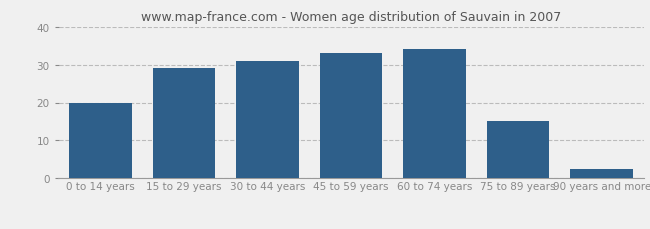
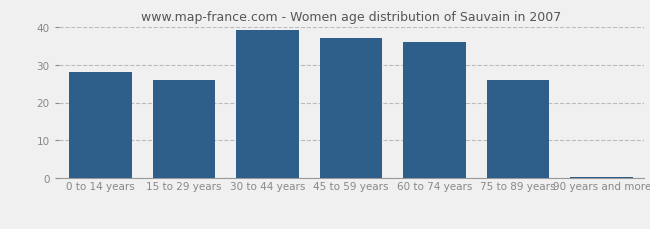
0 to 14 years: 20.0 -> 28.0
15 to 29 years: 29.0 -> 26.0
30 to 44 years: 31.0 -> 39.0
45 to 59 years: 33.0 -> 37.0
60 to 74 years: 34.0 -> 36.0
75 to 89 years: 15.0 -> 26.0
90 years and more: 2.5 -> 0.5
